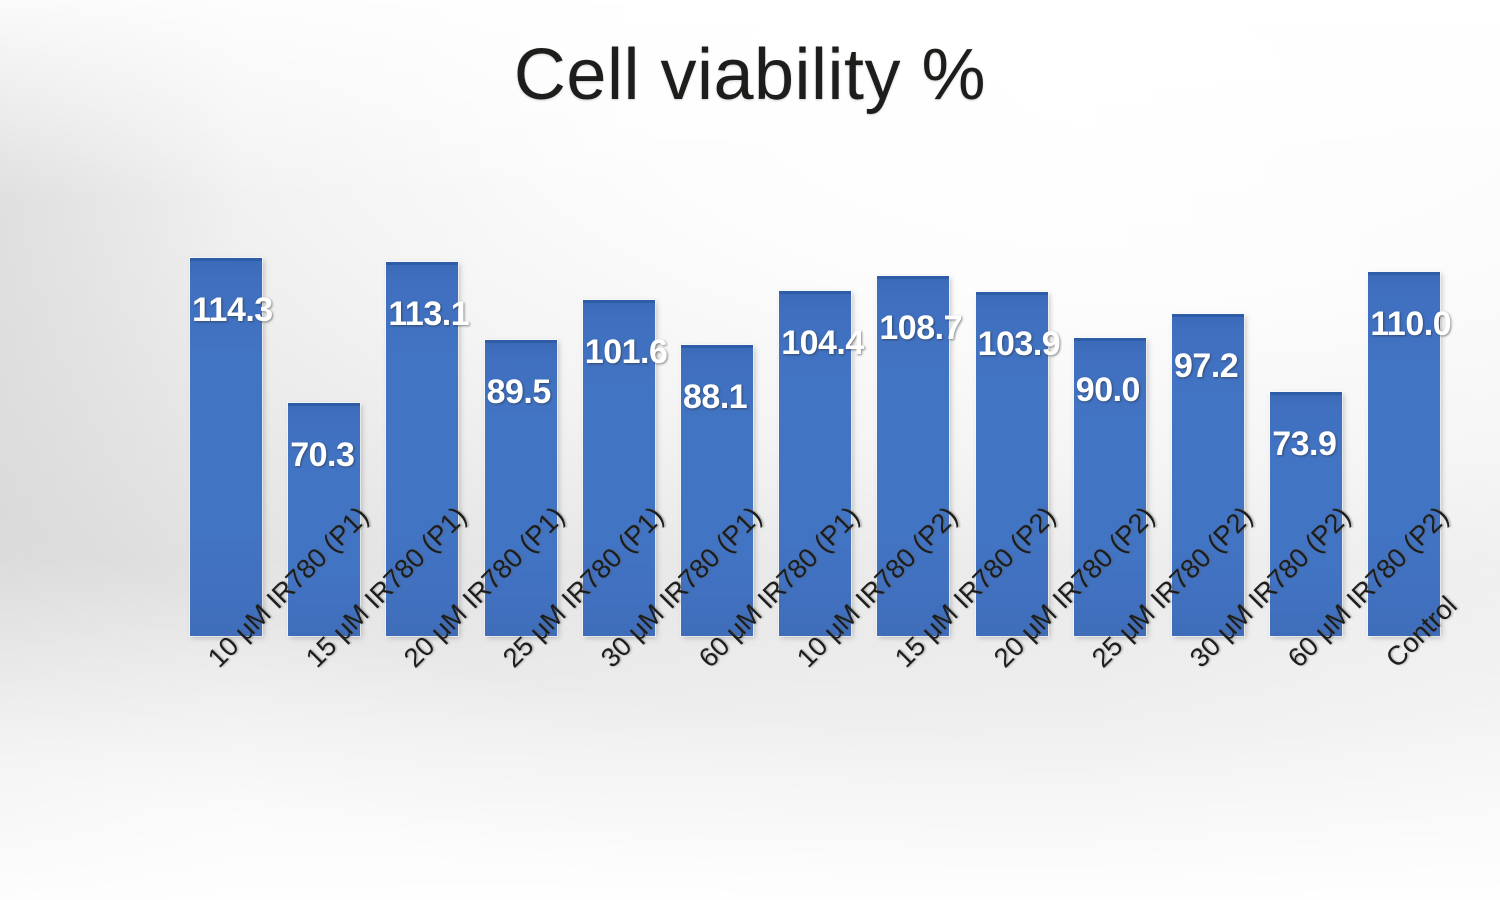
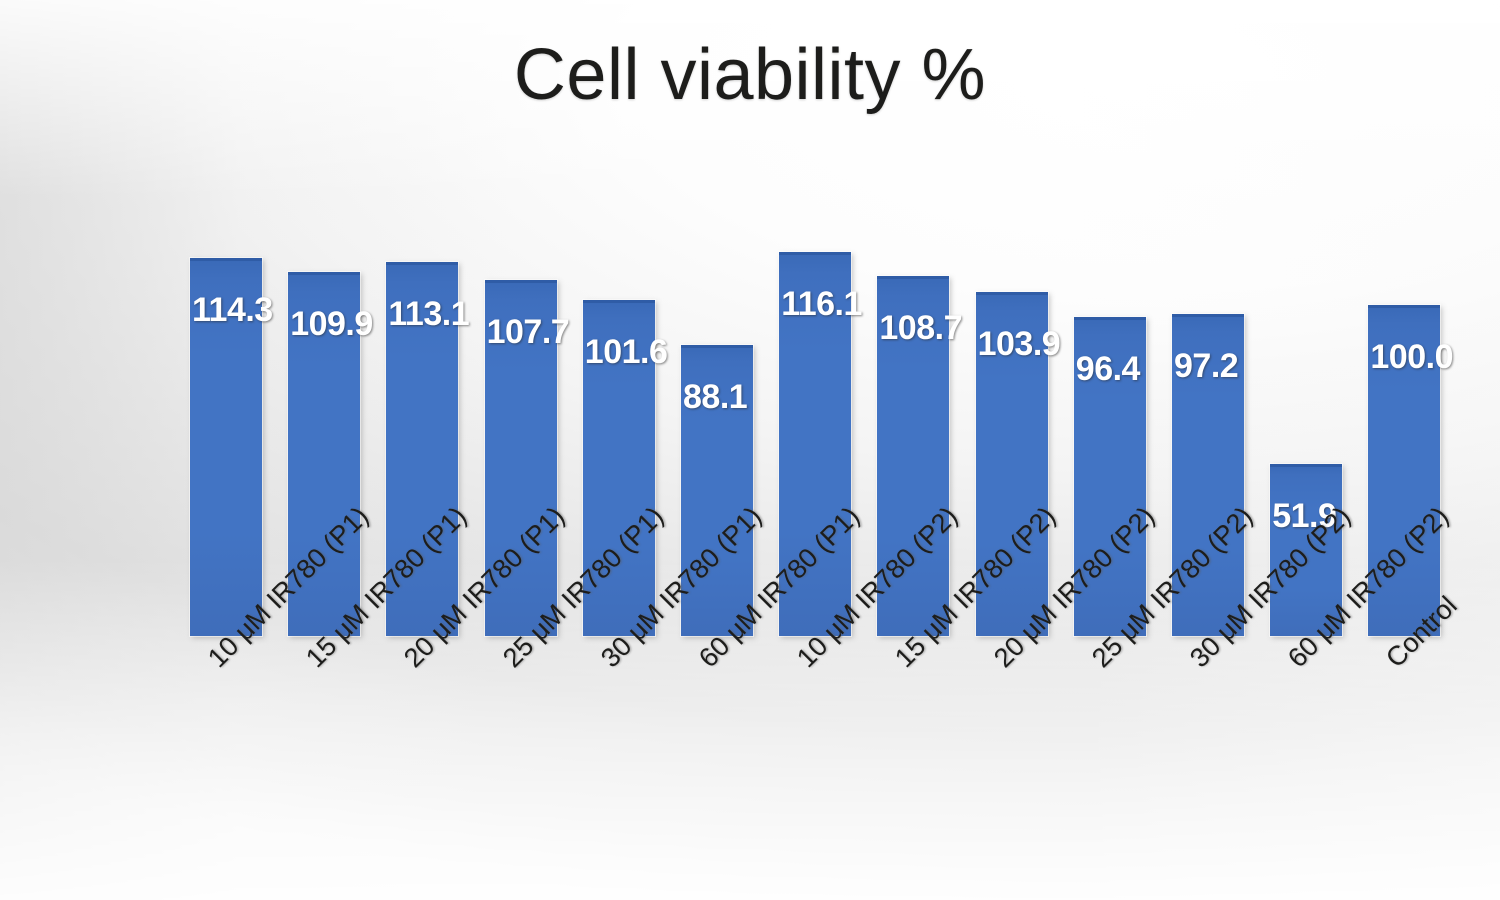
15 μM IR780 (P1): 70.3 -> 109.9
25 μM IR780 (P1): 89.5 -> 107.7
10 μM IR780 (P2): 104.4 -> 116.1
25 μM IR780 (P2): 90.0 -> 96.4
60 μM IR780 (P2): 73.9 -> 51.9
Control: 110.0 -> 100.0
